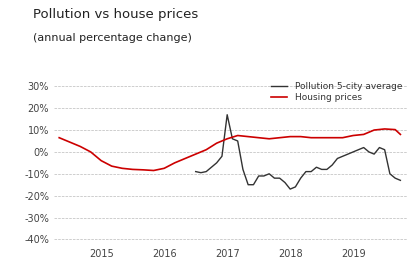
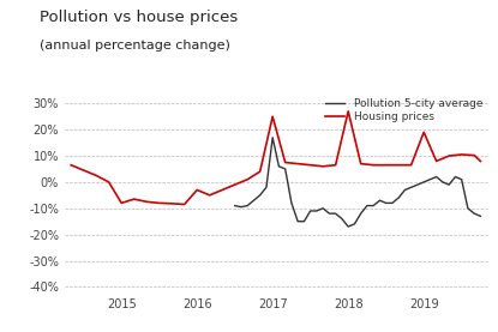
Housing prices/2015: -4.0% -> -8.0%
Housing prices/2016: -7.5% -> -3.0%
Housing prices/2017: 6.0% -> 25.0%
Housing prices/2018: 7.0% -> 27.0%
Housing prices/2019: 7.5% -> 19.0%
